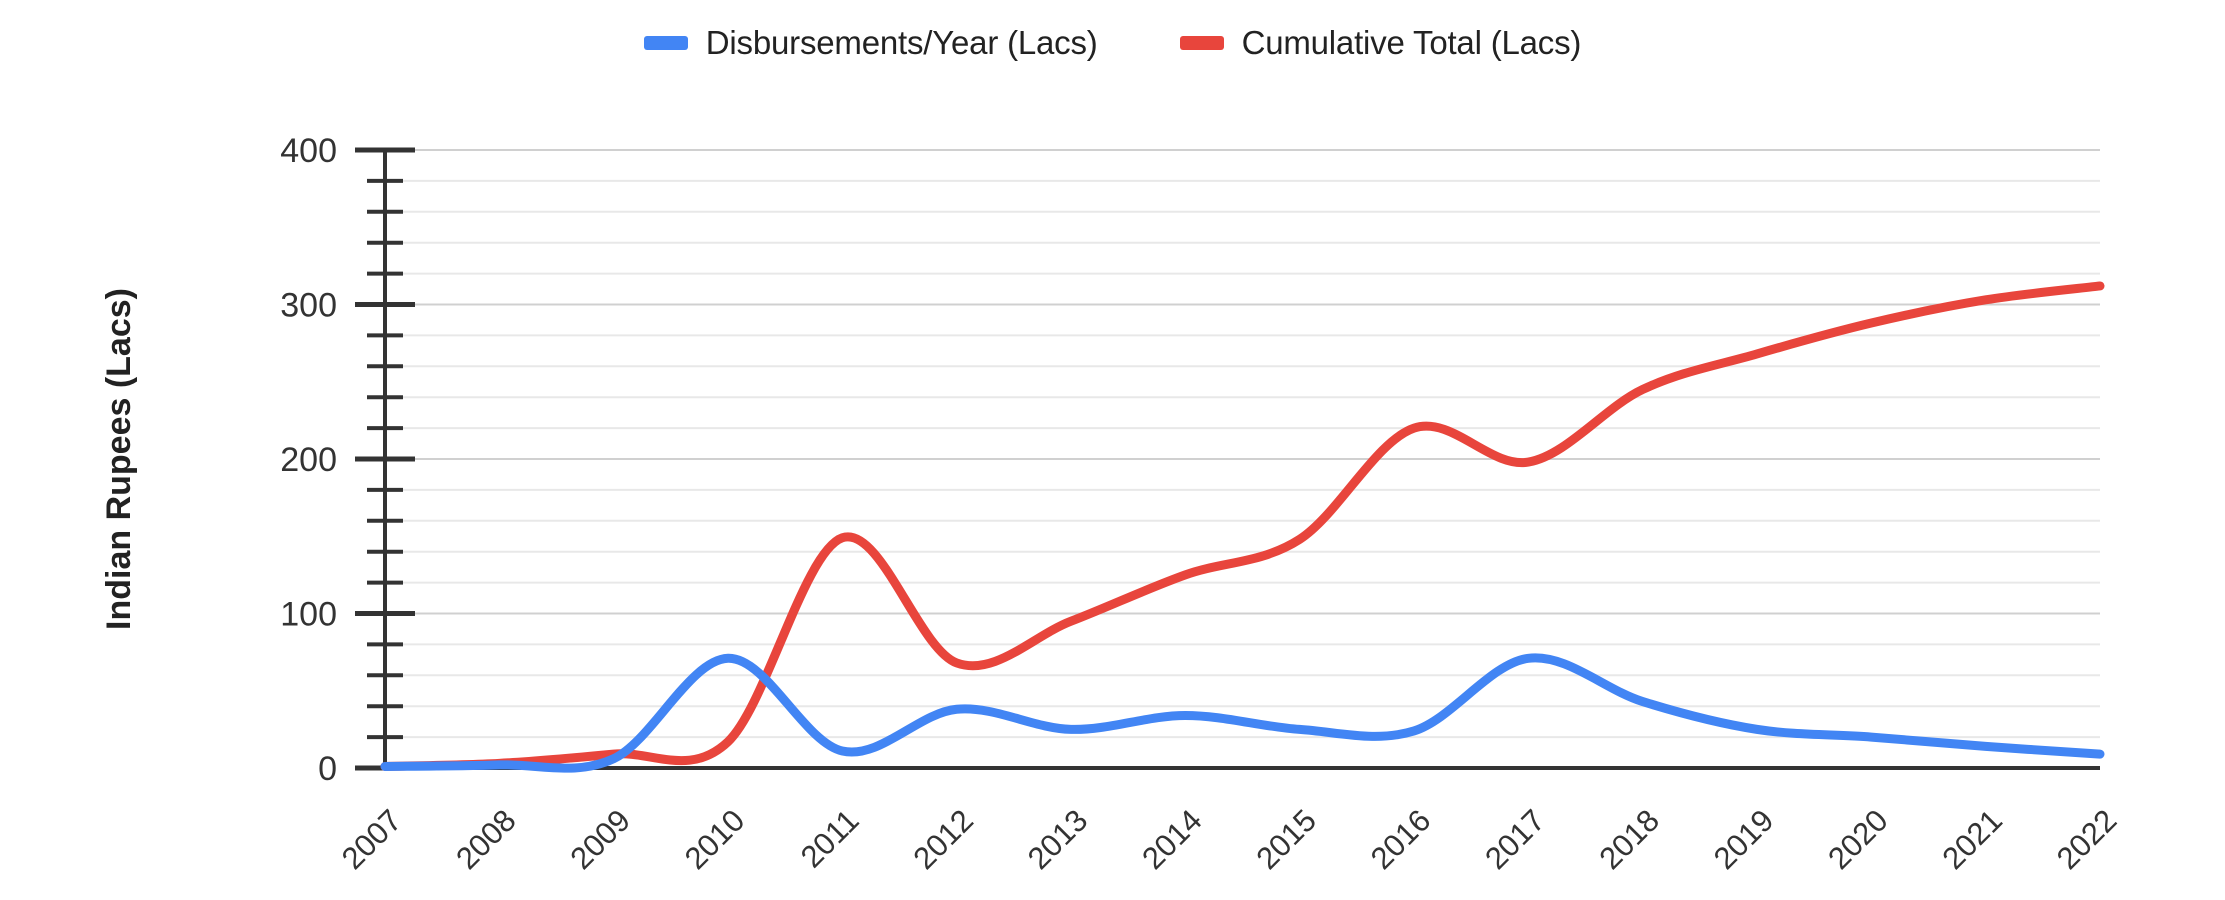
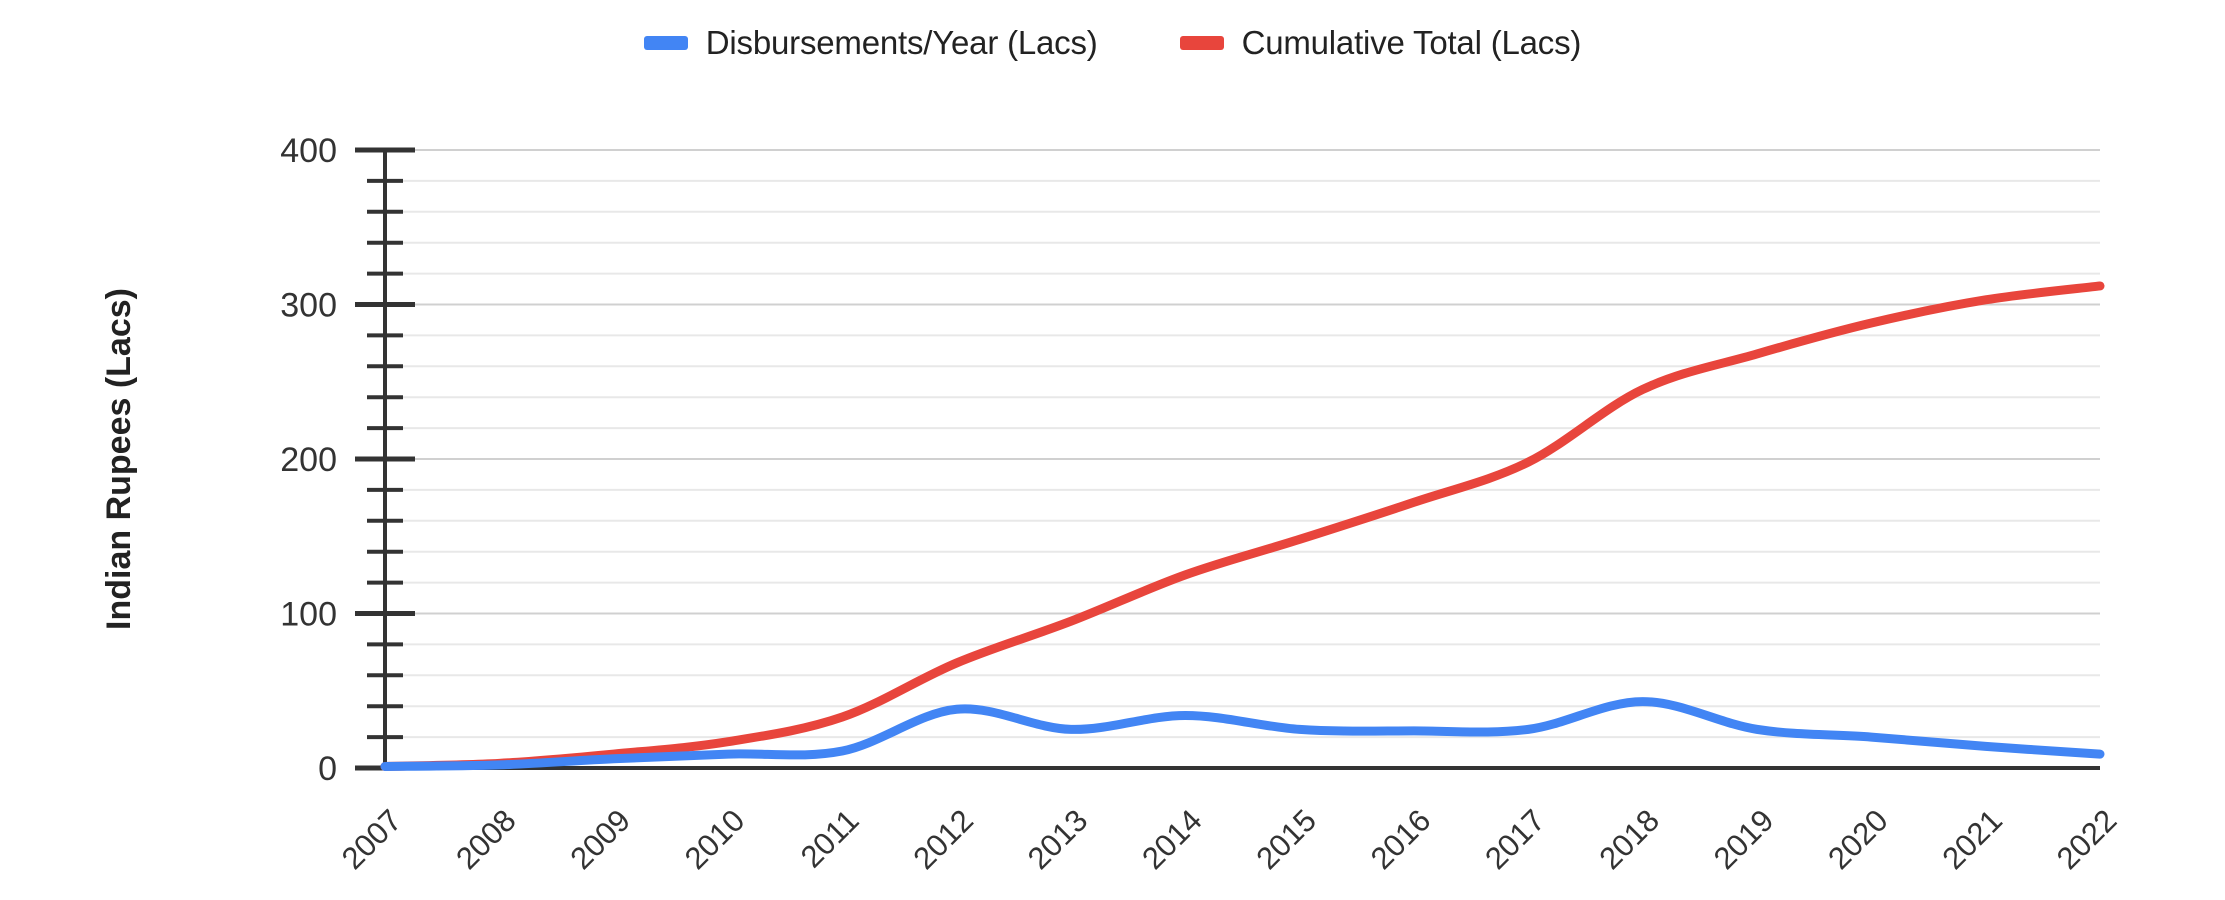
Disbursements/Year (Lacs)/2010: 71 -> 9
Cumulative Total (Lacs)/2011: 149 -> 33
Cumulative Total (Lacs)/2016: 220 -> 172
Disbursements/Year (Lacs)/2017: 71 -> 25
